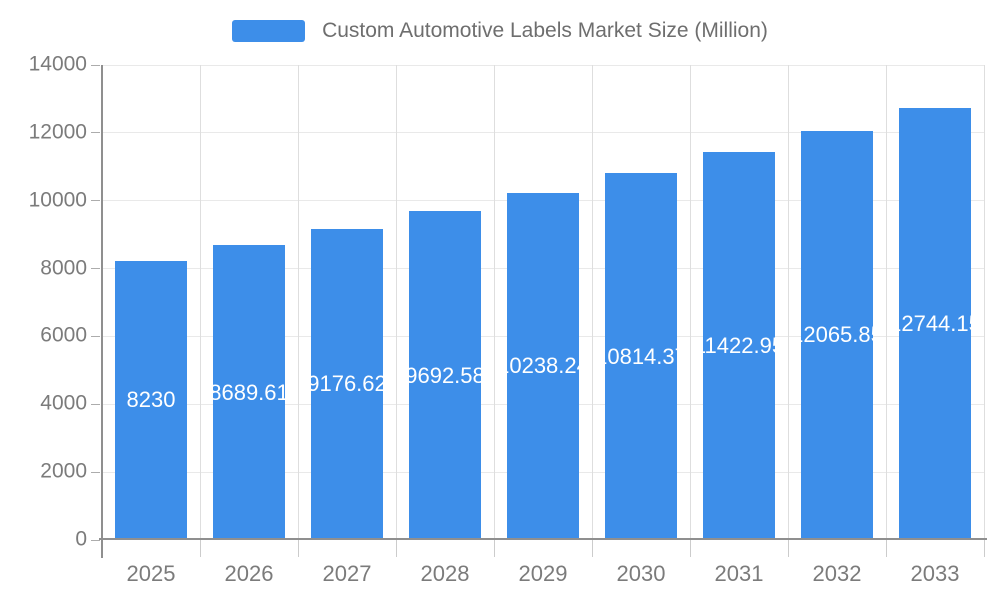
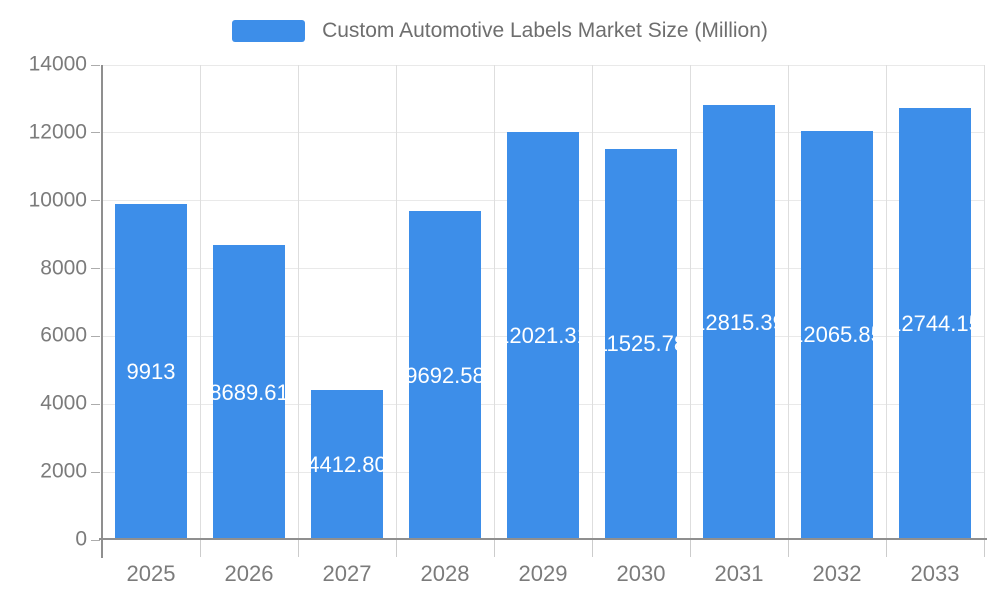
2025: 8230 -> 9913
2027: 9176.62 -> 4412.80
2029: 10238.24 -> 12021.31
2030: 10814.37 -> 11525.78
2031: 11422.95 -> 12815.39
